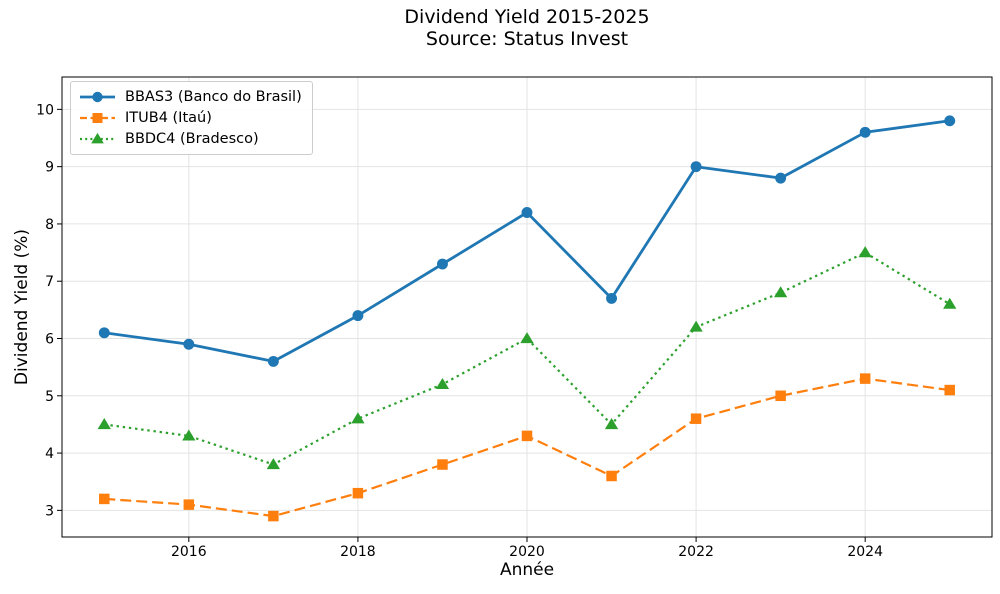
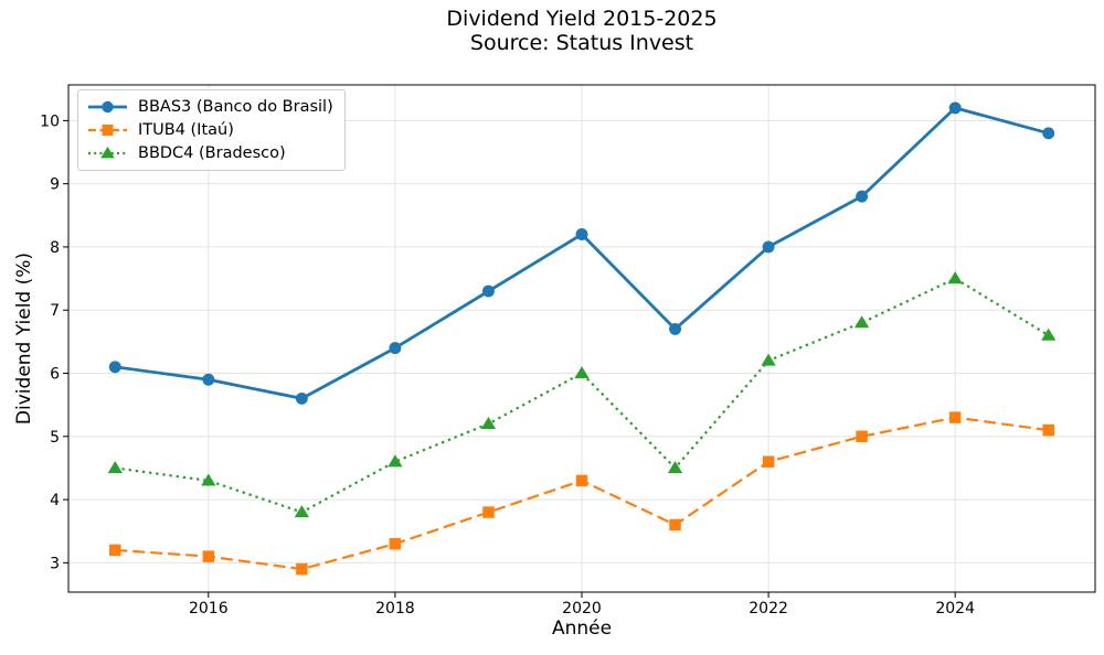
BBAS3 (Banco do Brasil)/2022: 9.0 -> 8.0
BBAS3 (Banco do Brasil)/2024: 9.6 -> 10.2
